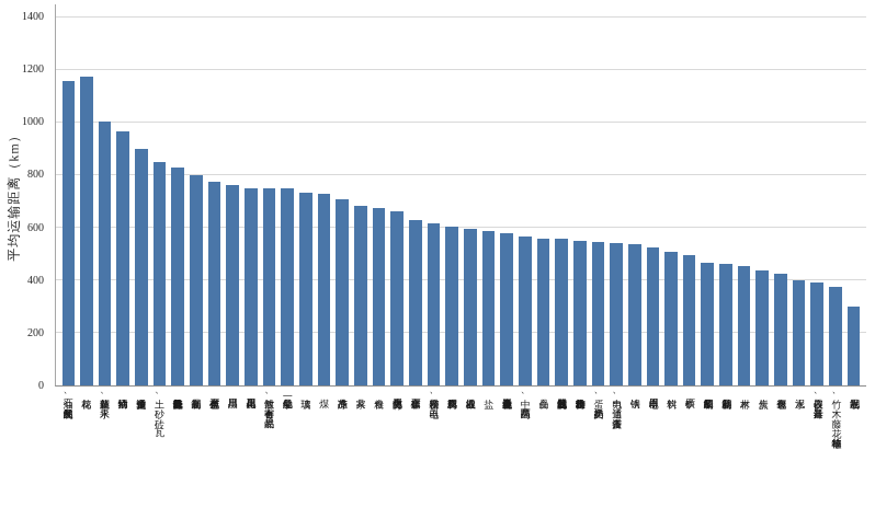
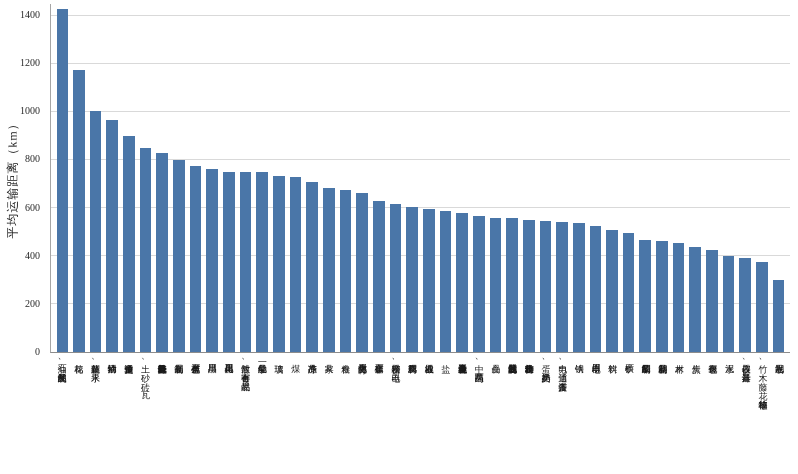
石油、天然气及制品: 1160 -> 1430
